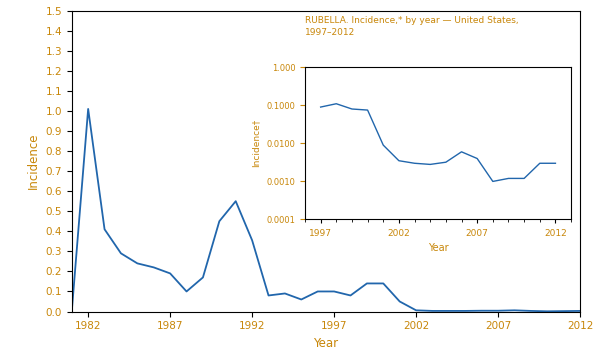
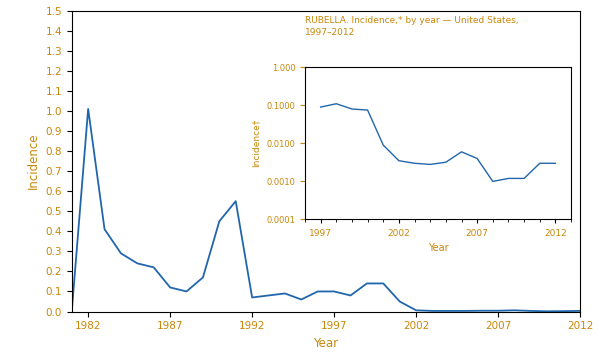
1987: 0.190 -> 0.120
1992: 0.355 -> 0.070
